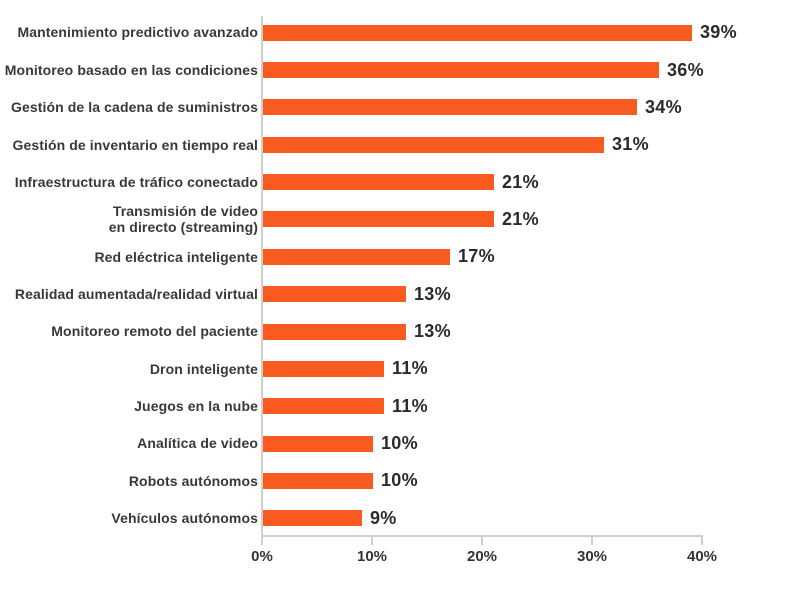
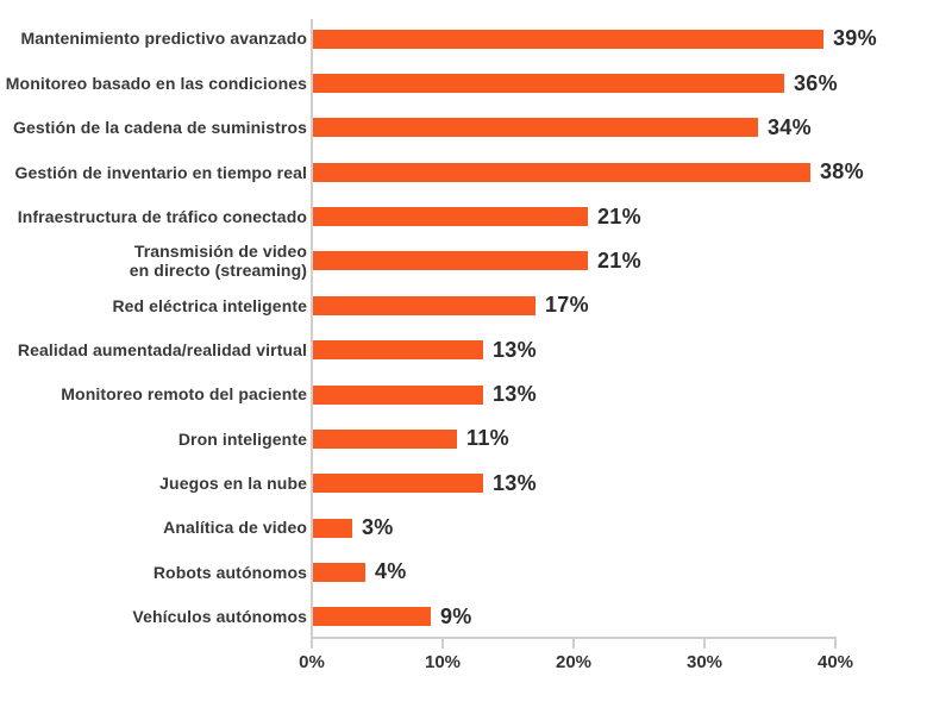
Gestión de inventario en tiempo real: 31% -> 38%
Juegos en la nube: 11% -> 13%
Analítica de video: 10% -> 3%
Robots autónomos: 10% -> 4%
